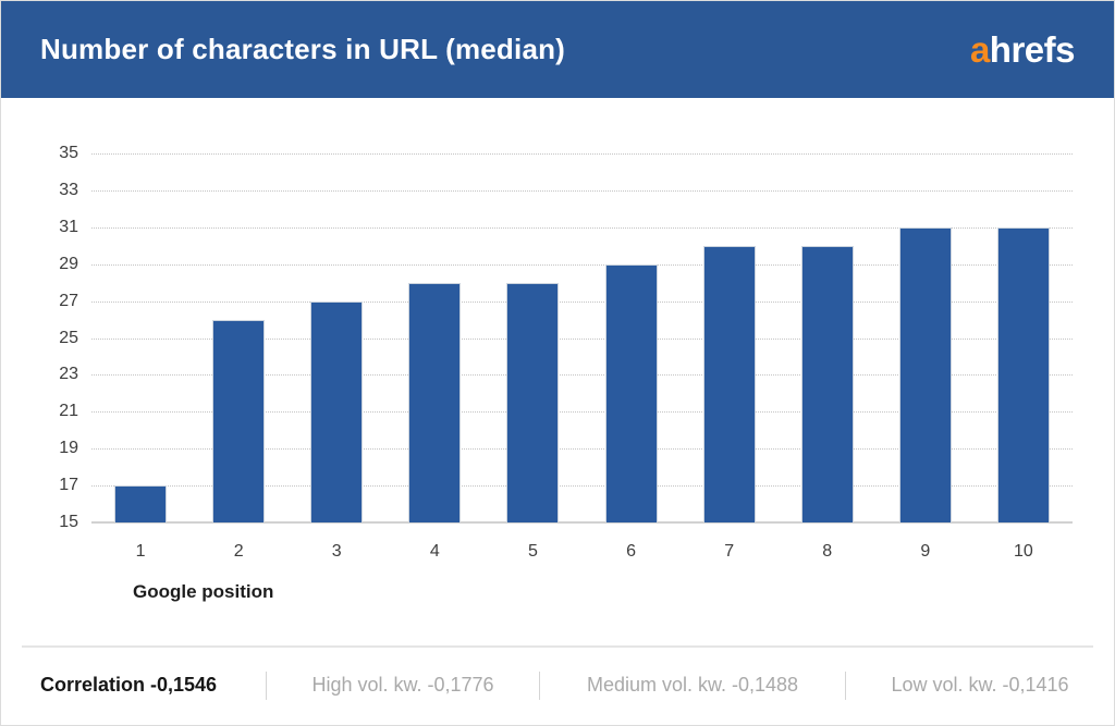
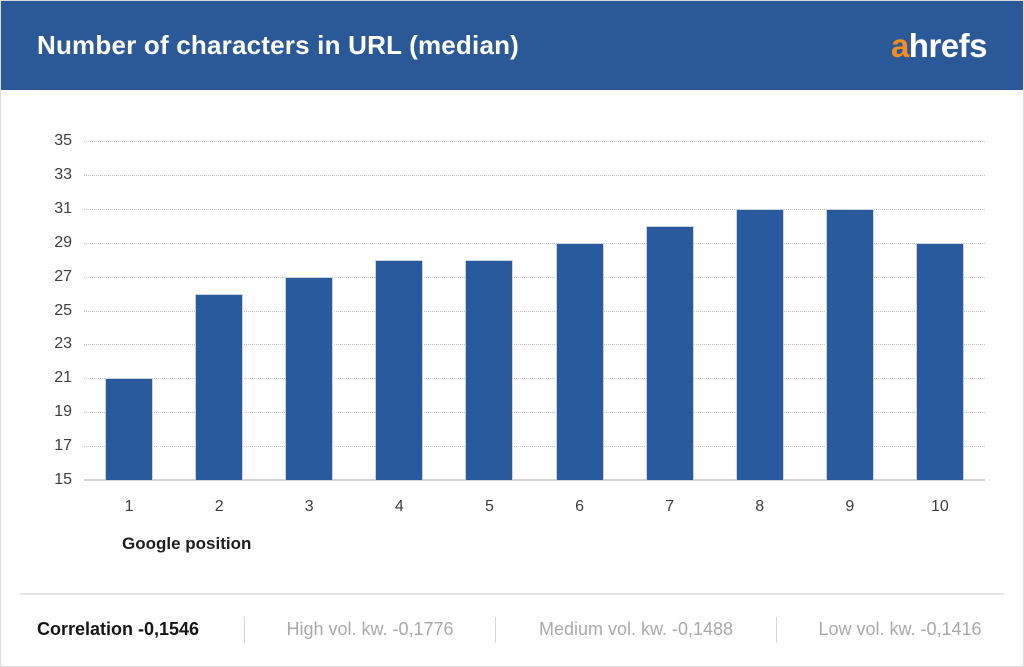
1: 17 -> 21
8: 30 -> 31
10: 31 -> 29
